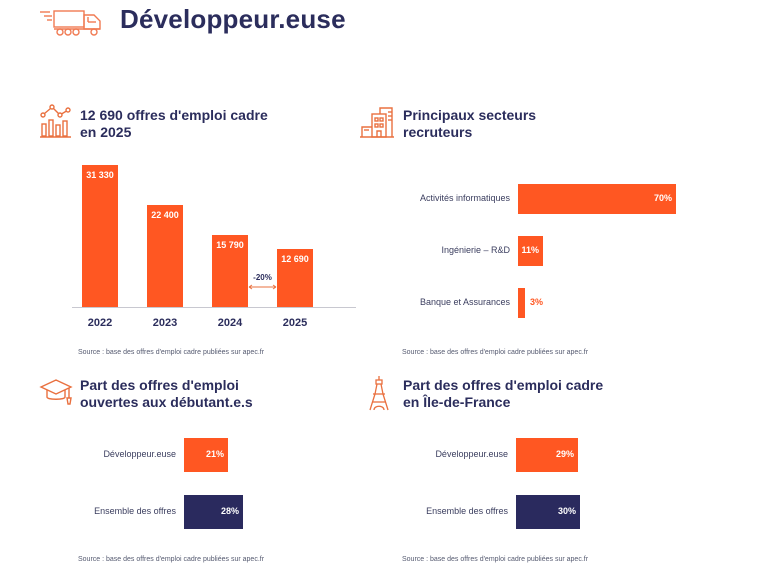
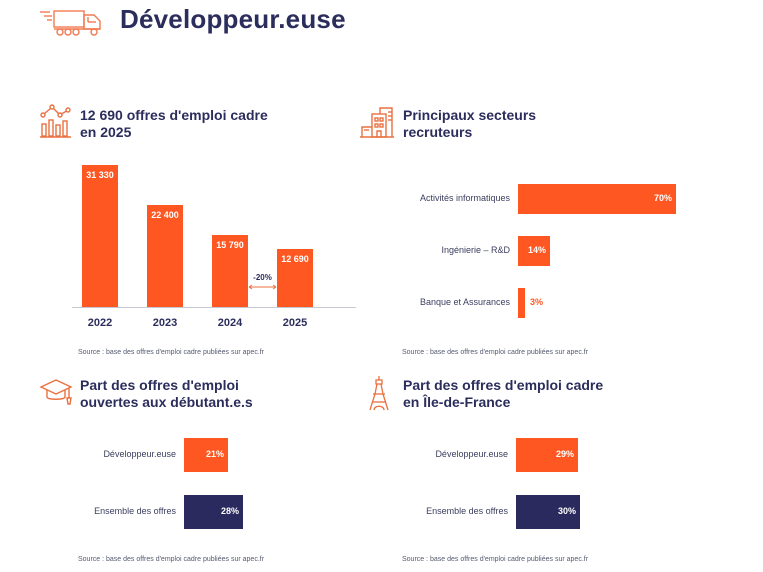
Principaux secteurs recruteurs/Ingénierie – R&D: 11% -> 14%
